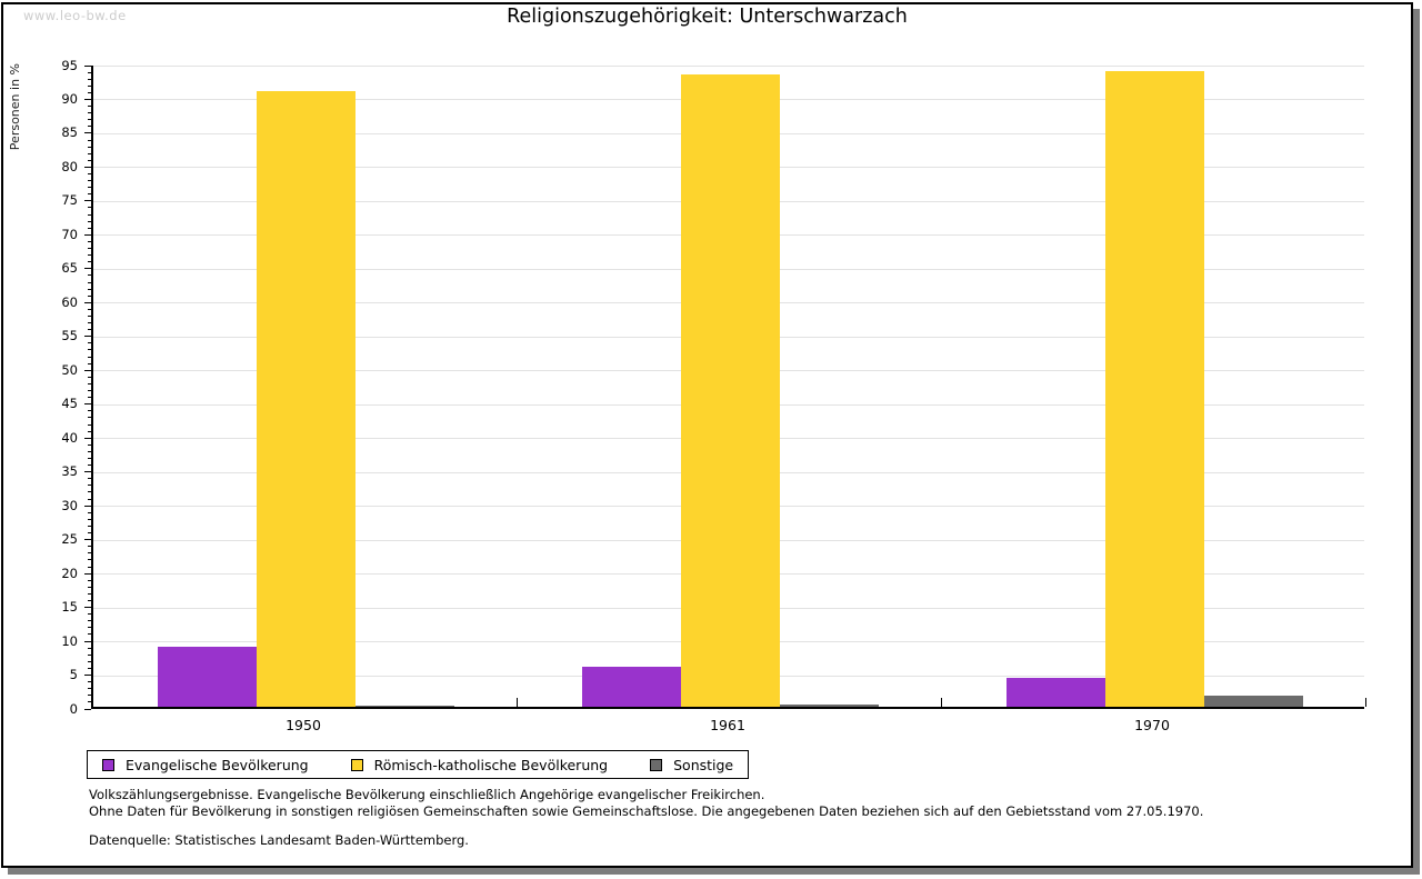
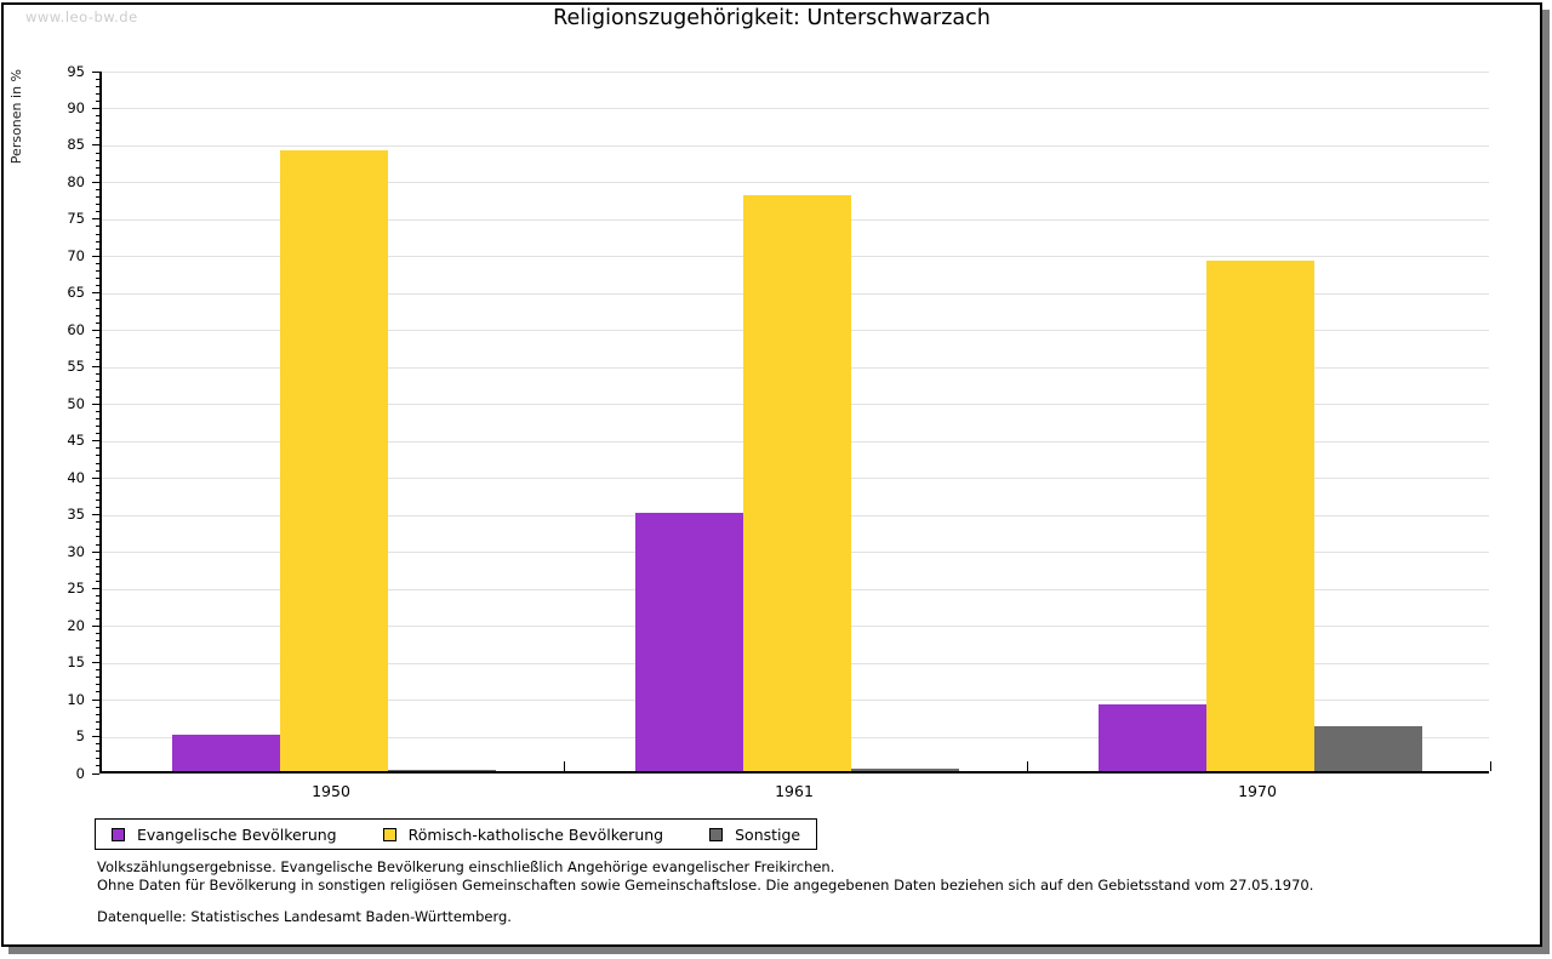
Evangelische Bevölkerung/1950: 9 -> 5
Römisch-katholische Bevölkerung/1950: 91 -> 84
Evangelische Bevölkerung/1961: 6 -> 35
Römisch-katholische Bevölkerung/1961: 93 -> 78
Evangelische Bevölkerung/1970: 4 -> 9
Römisch-katholische Bevölkerung/1970: 94 -> 69
Sonstige/1970: 2 -> 6
